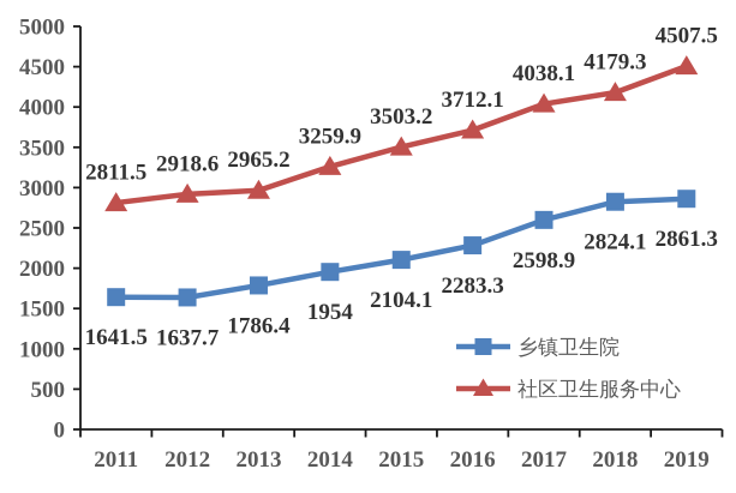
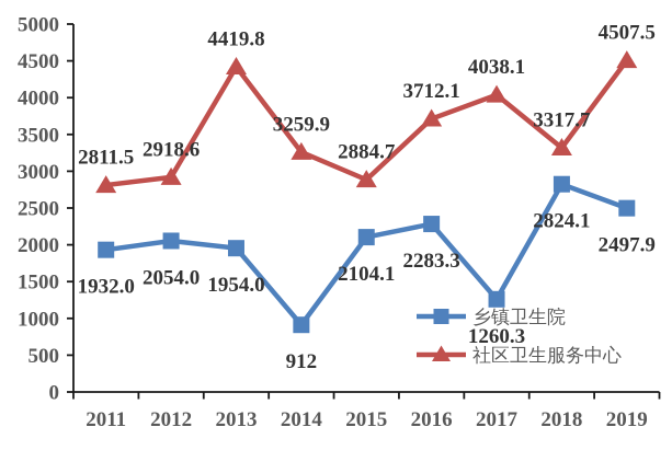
乡镇卫生院/2011: 1641.5 -> 1932.0
乡镇卫生院/2012: 1637.7 -> 2054.0
乡镇卫生院/2013: 1786.4 -> 1954.0
社区卫生服务中心/2013: 2965.2 -> 4419.8
乡镇卫生院/2014: 1954 -> 912
社区卫生服务中心/2015: 3503.2 -> 2884.7
乡镇卫生院/2017: 2598.9 -> 1260.3
社区卫生服务中心/2018: 4179.3 -> 3317.7
乡镇卫生院/2019: 2861.3 -> 2497.9
